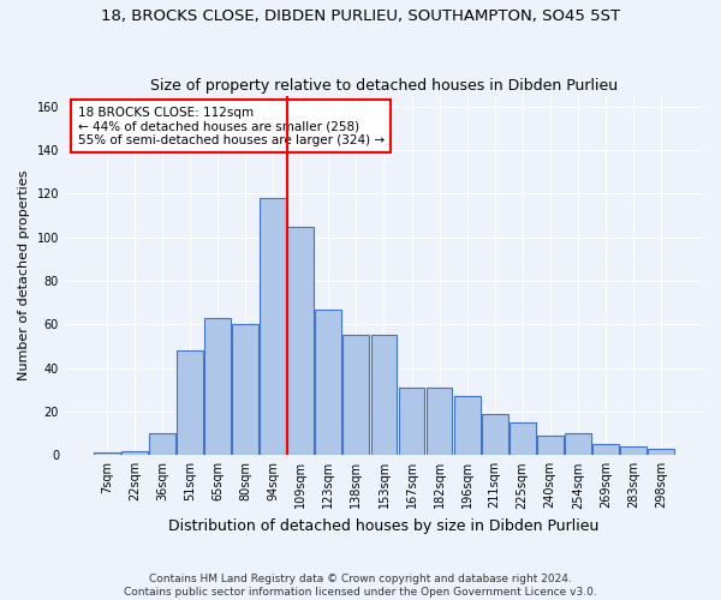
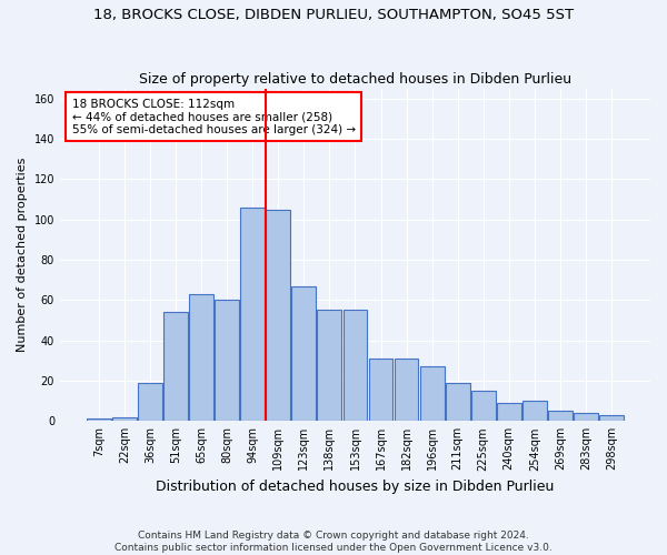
36sqm: 10 -> 19
51sqm: 48 -> 54
94sqm: 118 -> 106
